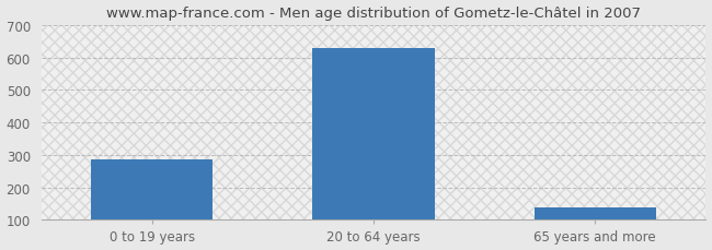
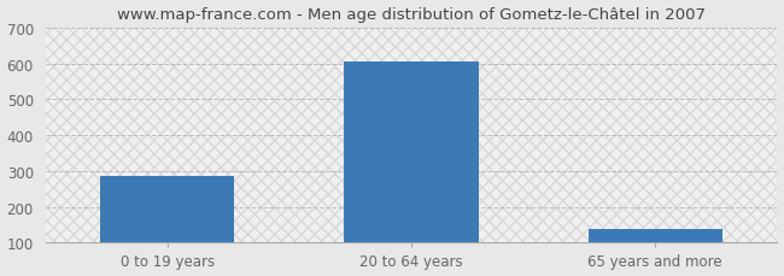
20 to 64 years: 630 -> 605
